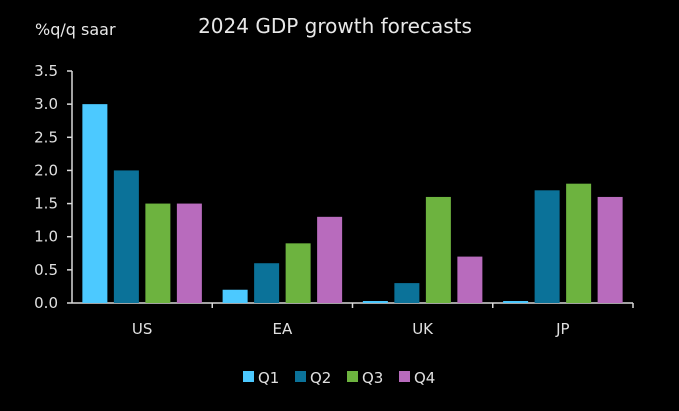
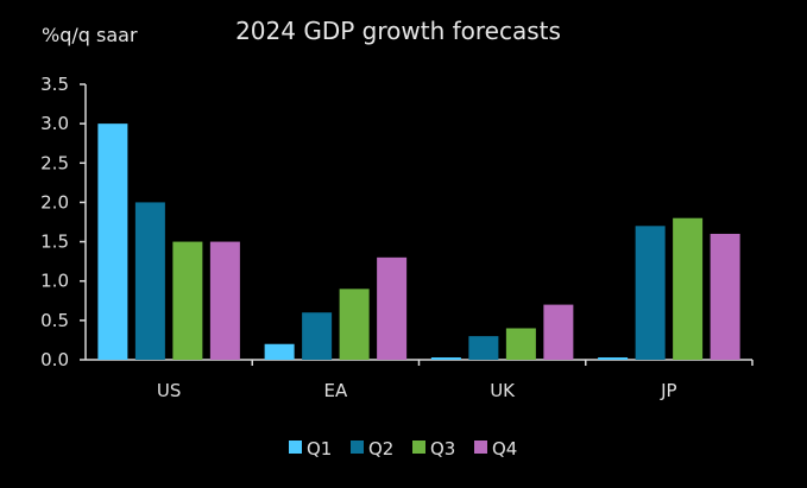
Q3/UK: 1.6 -> 0.4
